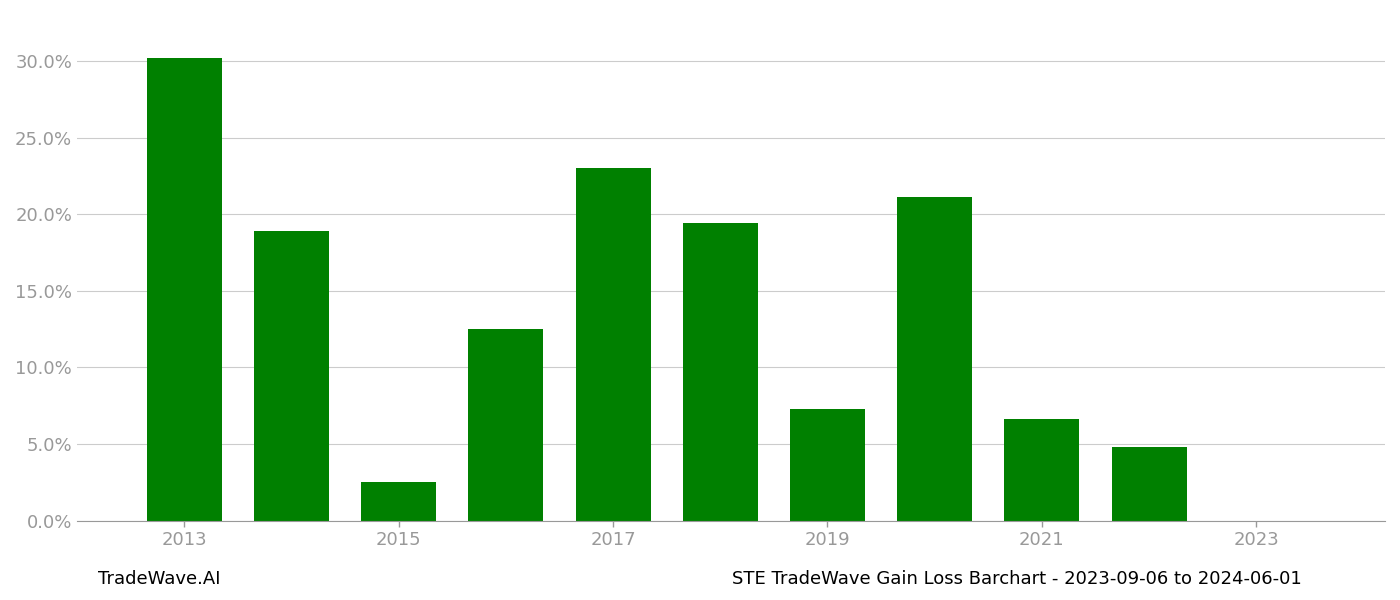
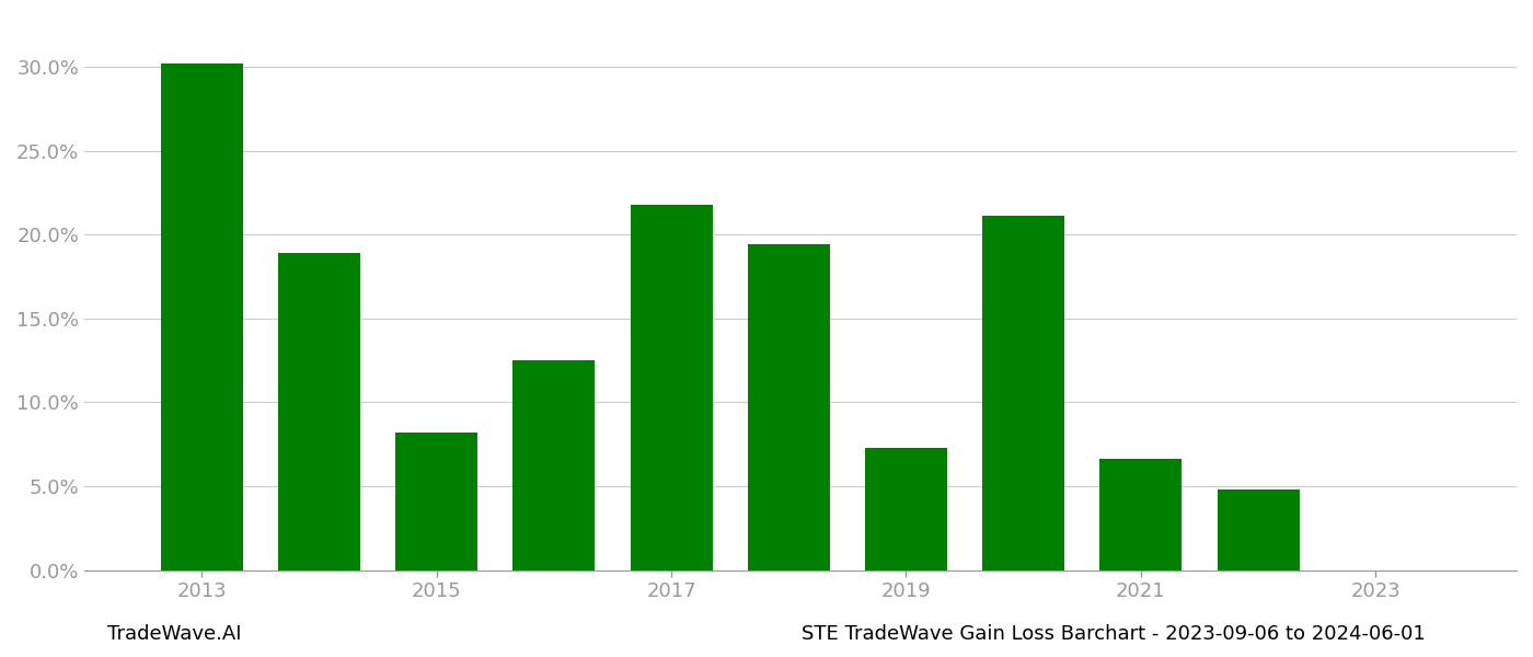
2015: 2.5% -> 8.2%
2017: 23.0% -> 21.8%
